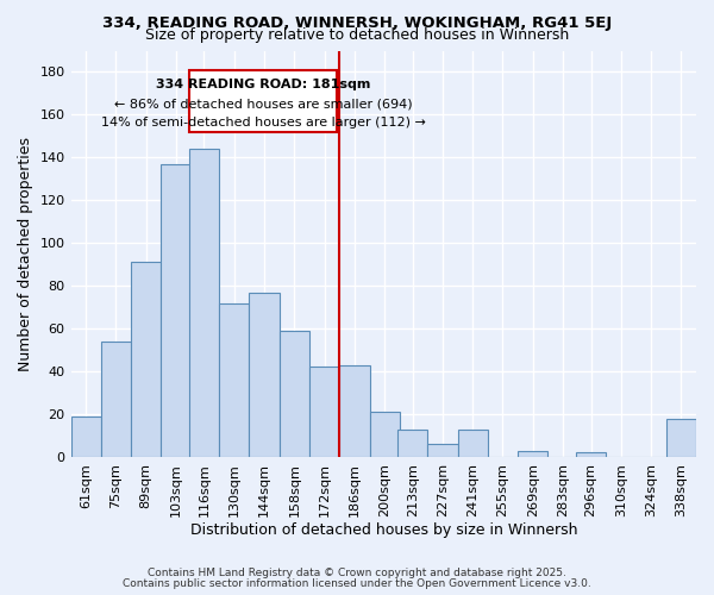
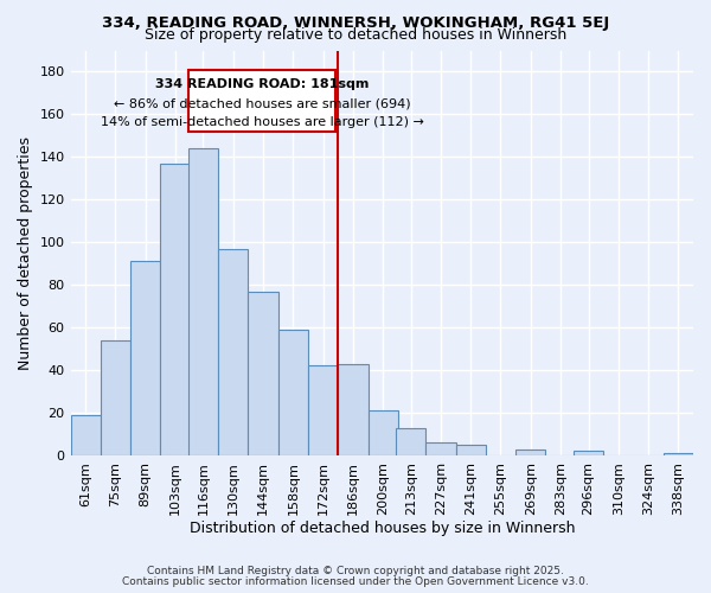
130sqm: 72 -> 97
241sqm: 13 -> 5
338sqm: 18 -> 1
